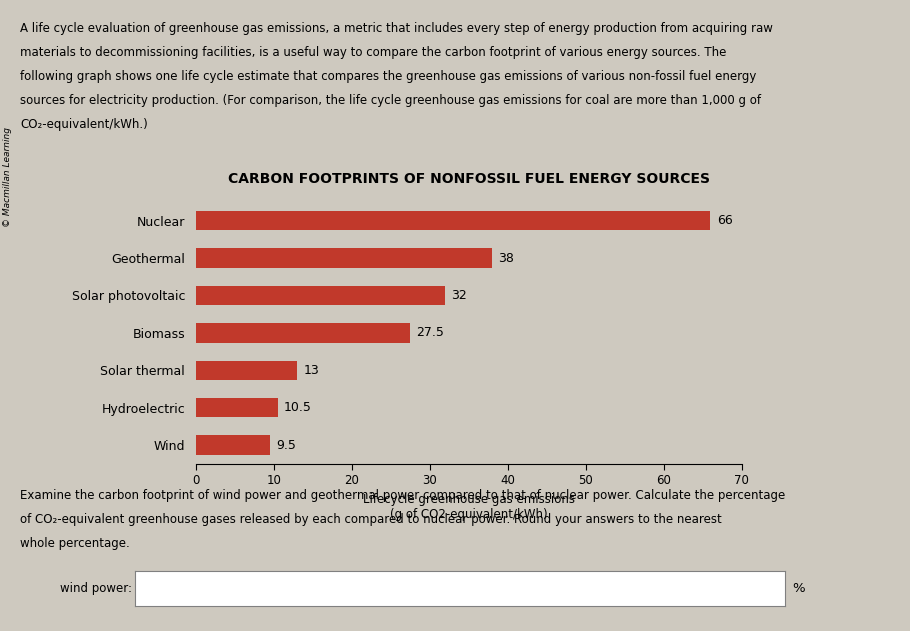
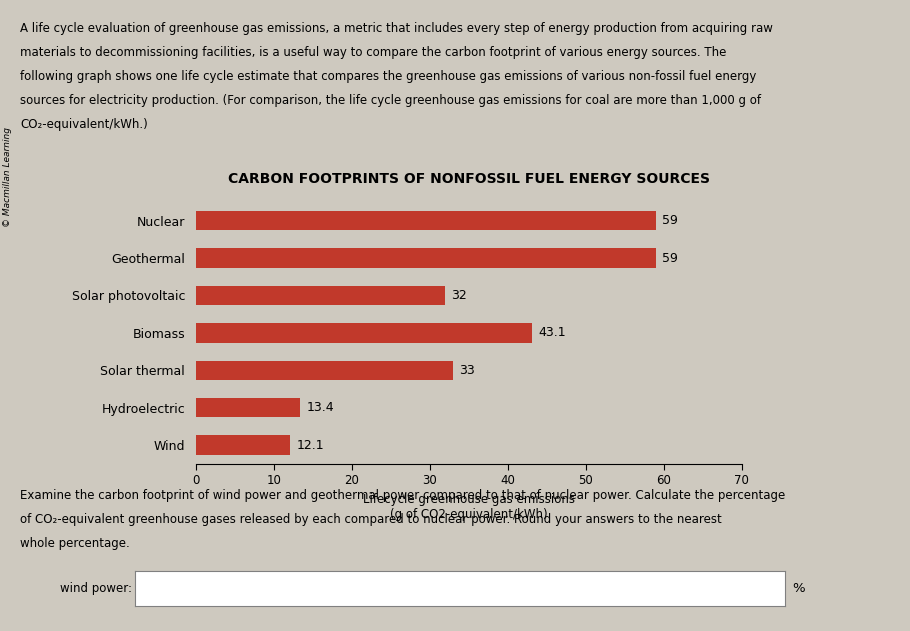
Nuclear: 66 -> 59
Geothermal: 38 -> 59
Biomass: 27.5 -> 43.1
Solar thermal: 13 -> 33
Hydroelectric: 10.5 -> 13.4
Wind: 9.5 -> 12.1
